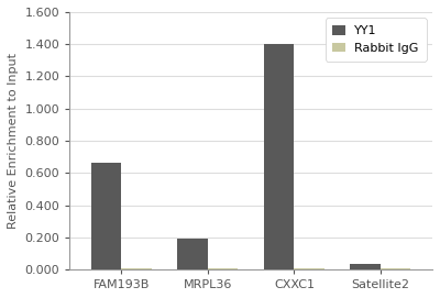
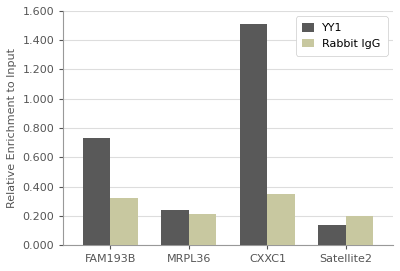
YY1/FAM193B: 0.67 -> 0.73
Rabbit IgG/FAM193B: 0.01 -> 0.32
YY1/MRPL36: 0.19 -> 0.24
Rabbit IgG/MRPL36: 0.01 -> 0.21
YY1/CXXC1: 1.40 -> 1.51
Rabbit IgG/CXXC1: 0.01 -> 0.35
YY1/Satellite2: 0.04 -> 0.14
Rabbit IgG/Satellite2: 0.01 -> 0.20
